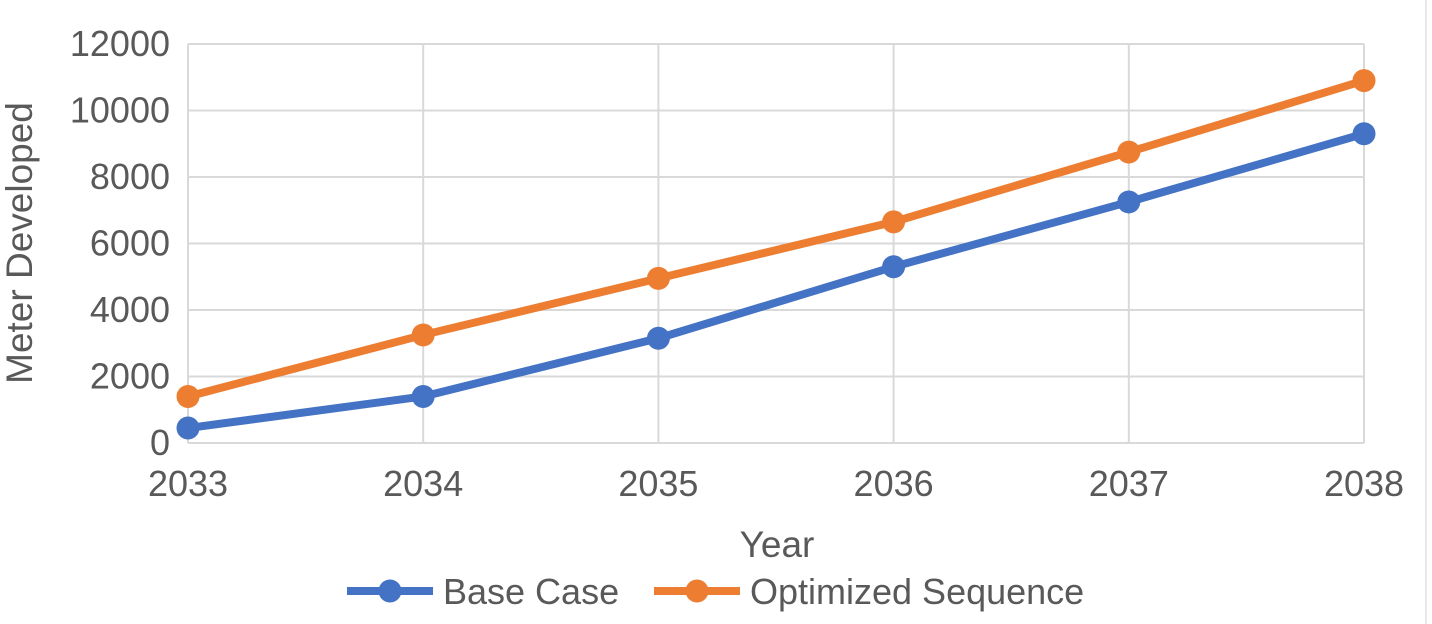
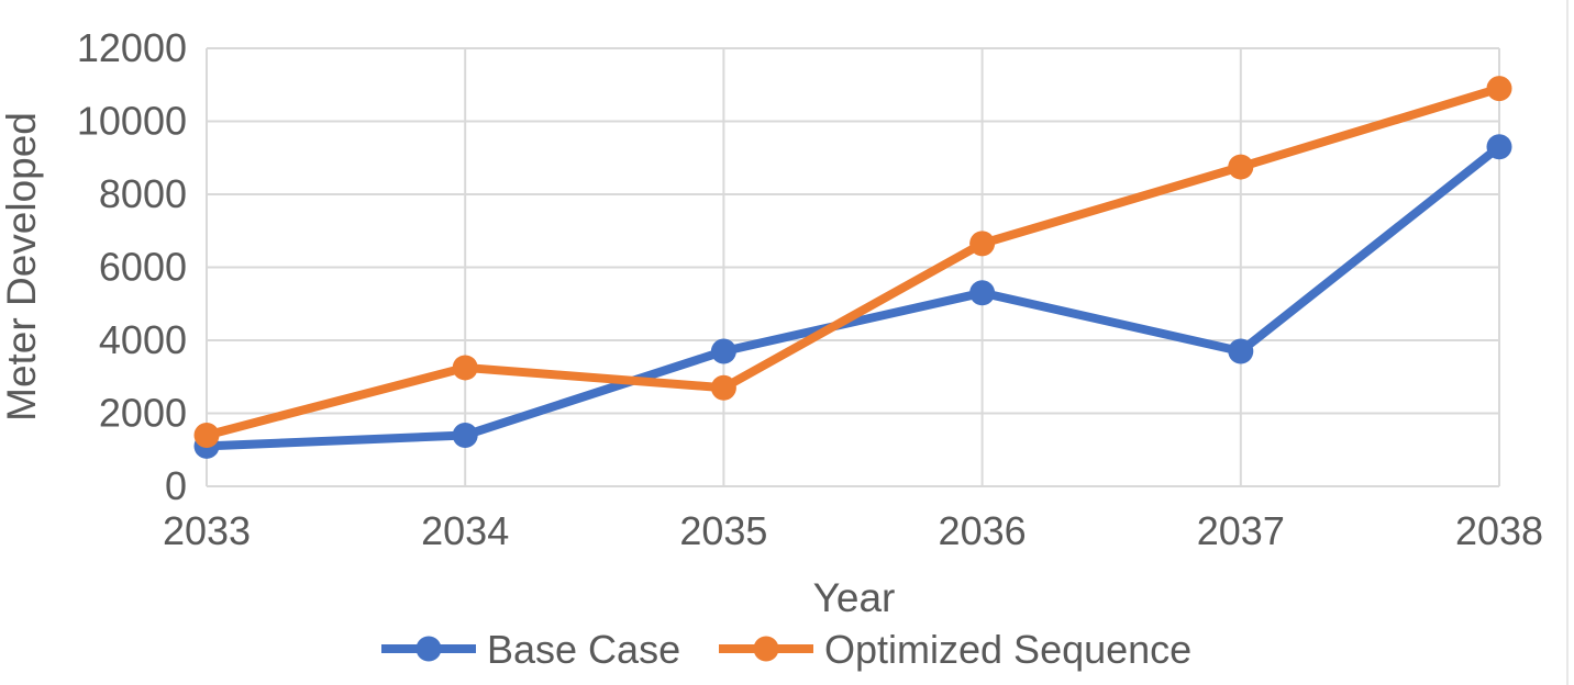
Base Case/2033: 400 -> 1100
Base Case/2035: 3200 -> 3700
Optimized Sequence/2035: 5000 -> 2700
Base Case/2037: 7200 -> 3700
